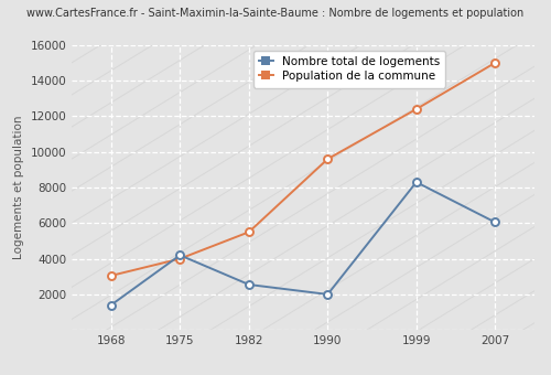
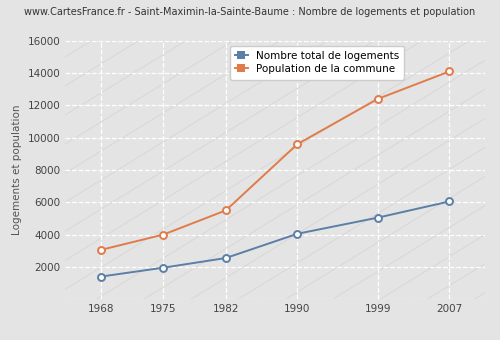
Nombre total de logements/1975: 4200 -> 2000
Nombre total de logements/1990: 2000 -> 4000
Nombre total de logements/1999: 8300 -> 5000
Population de la commune/2007: 15000 -> 14100
